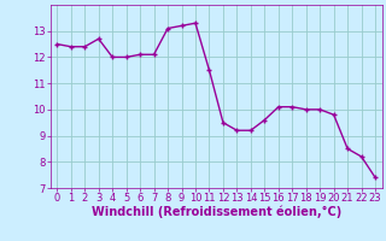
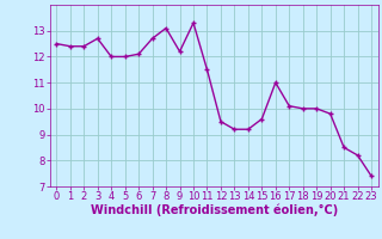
7: 12.1 -> 12.7
9: 13.2 -> 12.2
16: 10.1 -> 11.0
